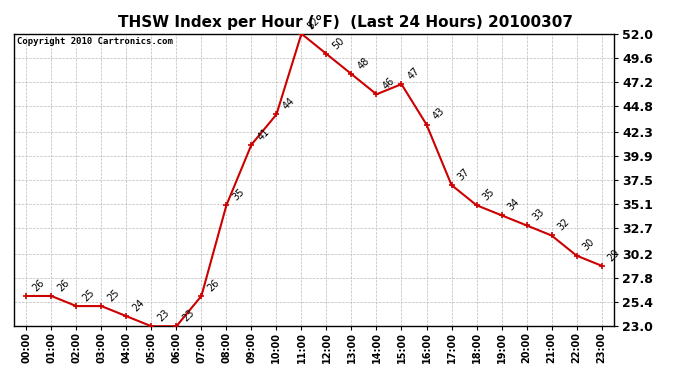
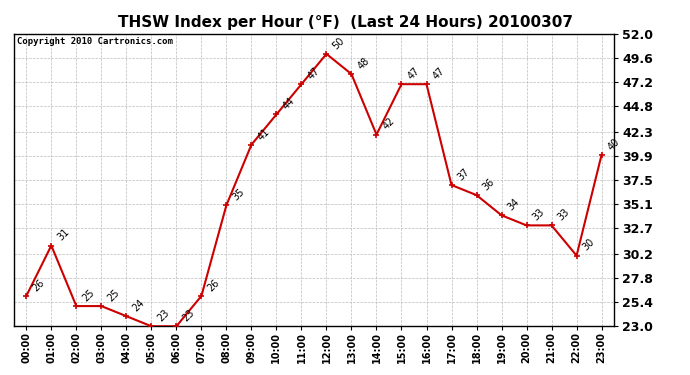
01:00: 26 -> 31
11:00: 52 -> 47
14:00: 46 -> 42
16:00: 43 -> 47
18:00: 35 -> 36
21:00: 32 -> 33
23:00: 29 -> 40
